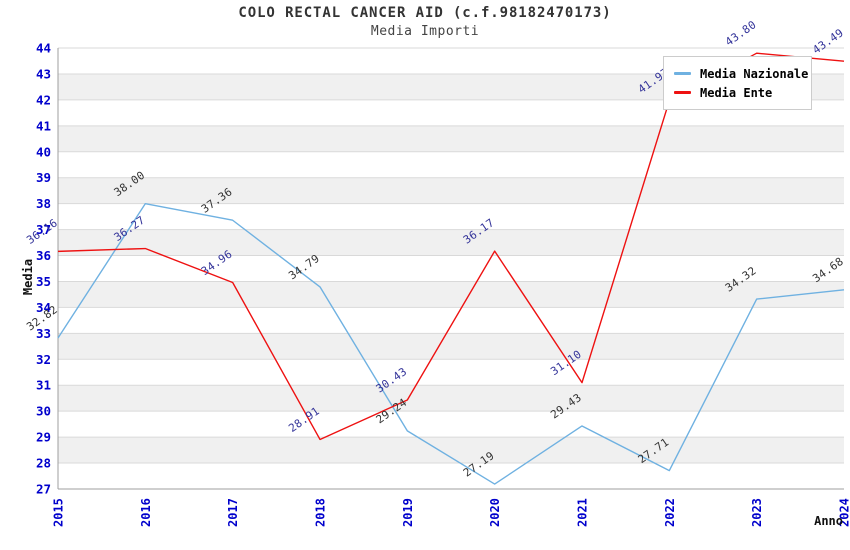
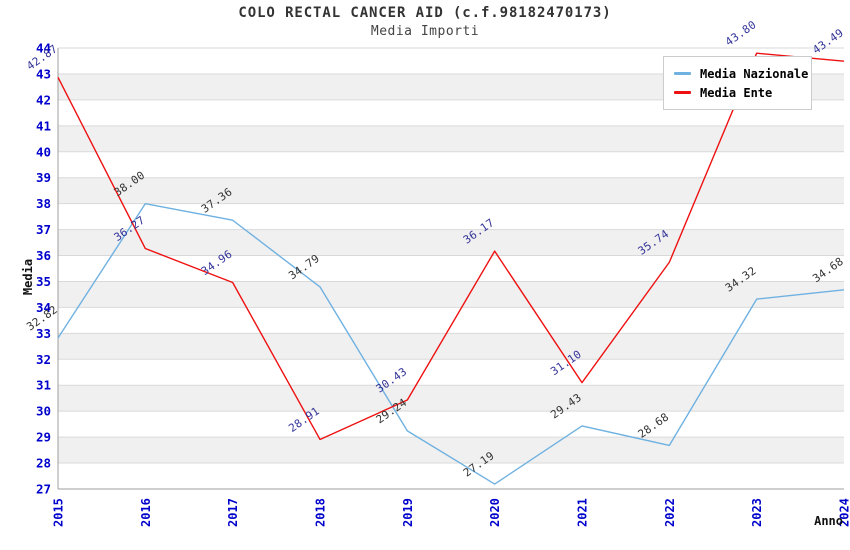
Media Ente/2015: 36.16 -> 42.87
Media Nazionale/2022: 27.71 -> 28.68
Media Ente/2022: 41.97 -> 35.74
